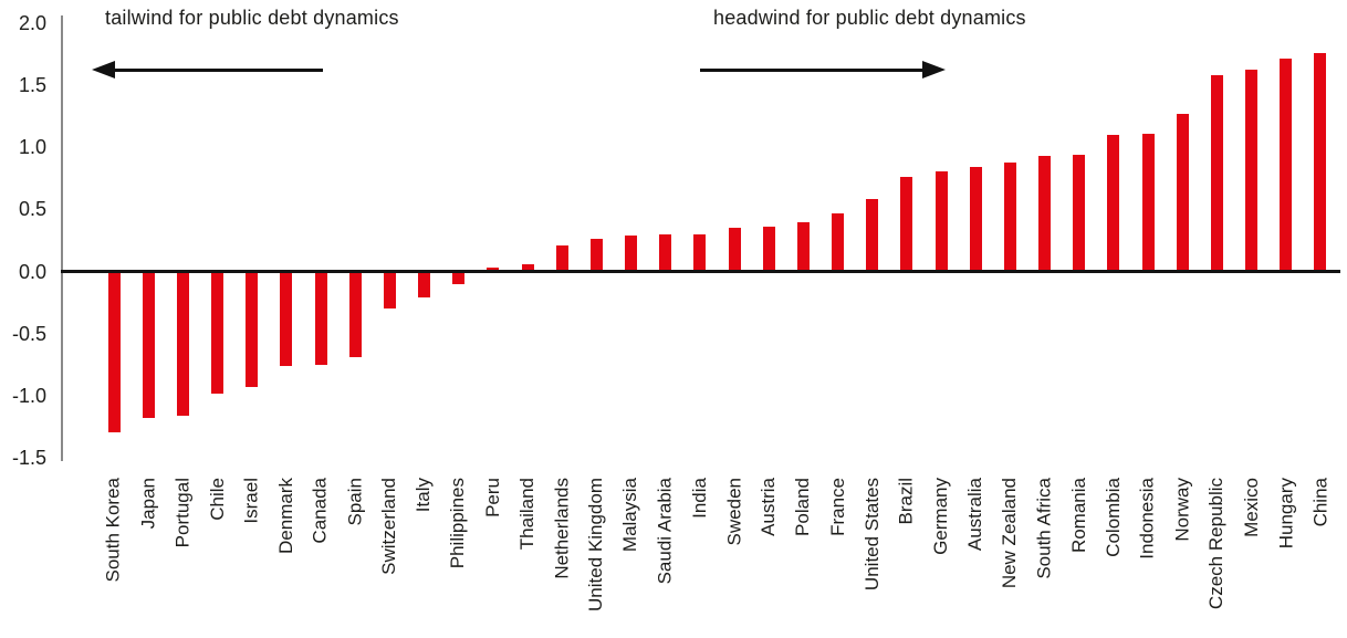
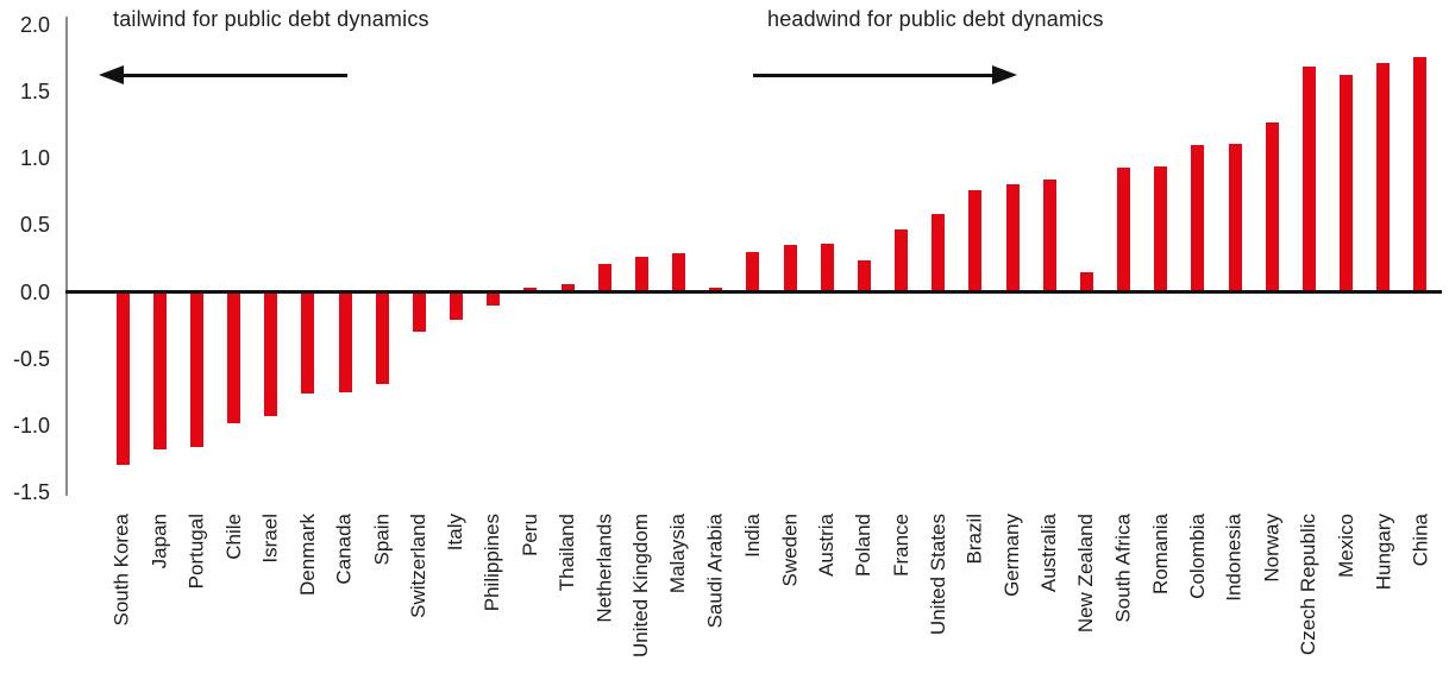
Saudi Arabia: 0.30 -> 0.03
Poland: 0.40 -> 0.24
New Zealand: 0.88 -> 0.15
Czech Republic: 1.58 -> 1.69
